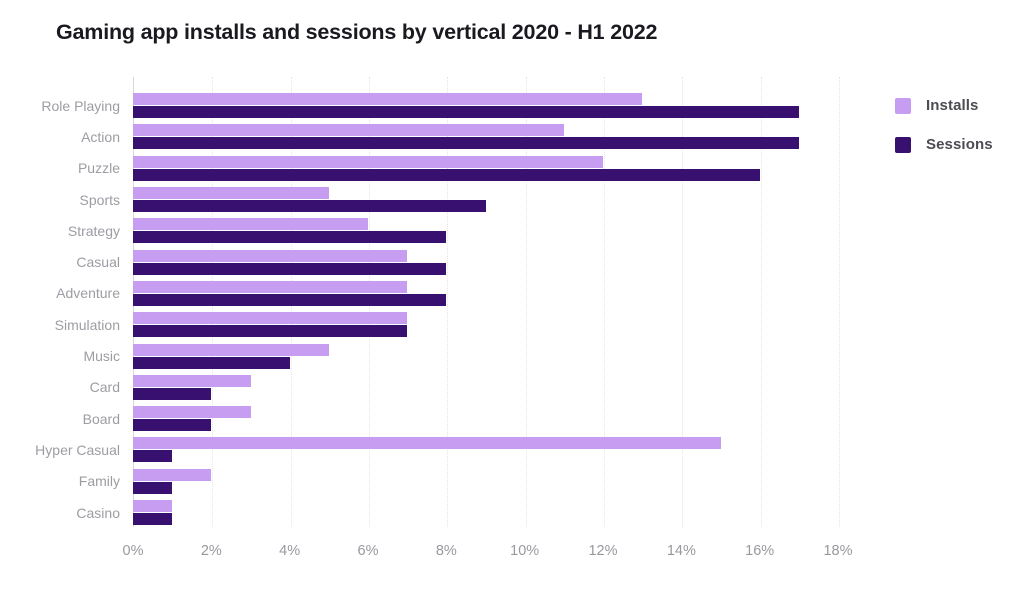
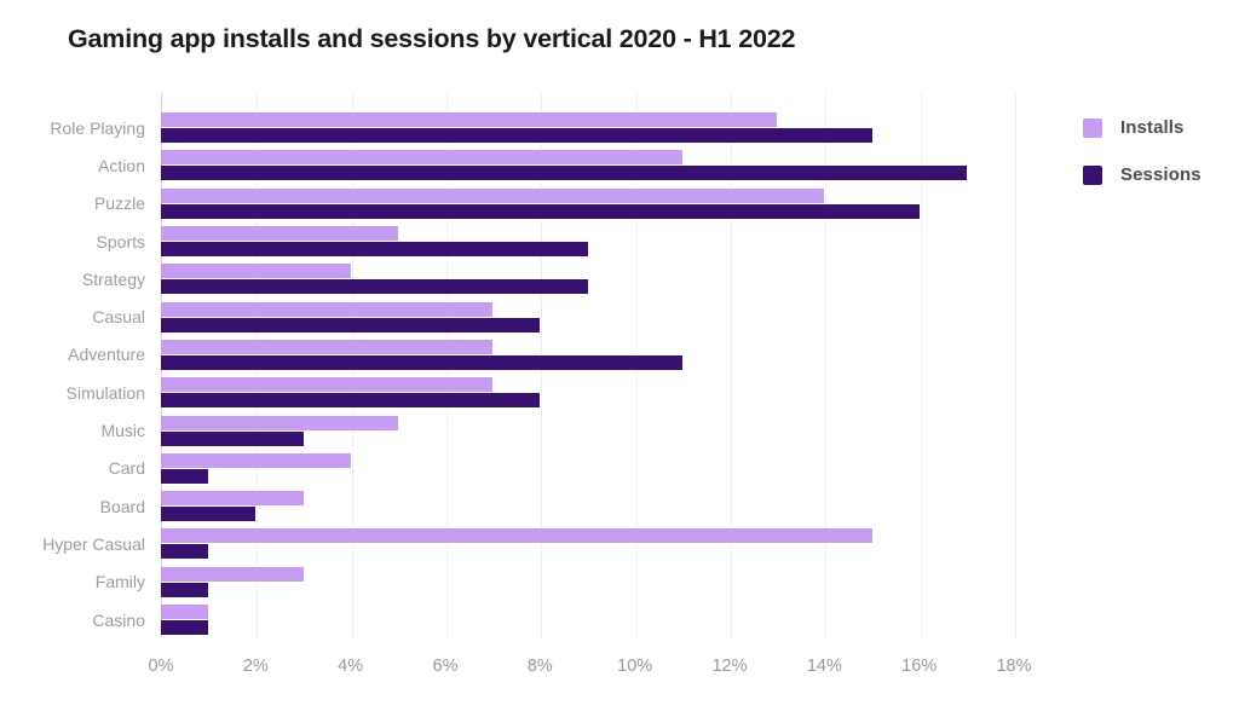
Sessions/Role Playing: 17% -> 15%
Installs/Puzzle: 12% -> 14%
Installs/Strategy: 6% -> 4%
Sessions/Strategy: 8% -> 9%
Sessions/Adventure: 8% -> 11%
Sessions/Simulation: 7% -> 8%
Sessions/Music: 4% -> 3%
Installs/Card: 3% -> 4%
Sessions/Card: 2% -> 1%
Installs/Family: 2% -> 3%
